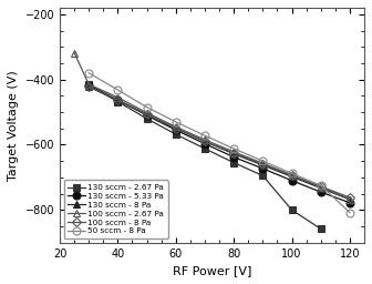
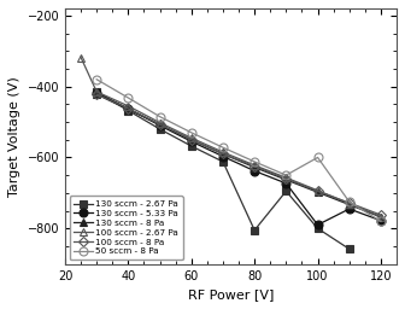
130 sccm - 2.67 Pa/80: -655 -> -805
130 sccm - 5.33 Pa/100: -710 -> -790
50 sccm - 8 Pa/100: -688 -> -600
50 sccm - 8 Pa/120: -808 -> -780
